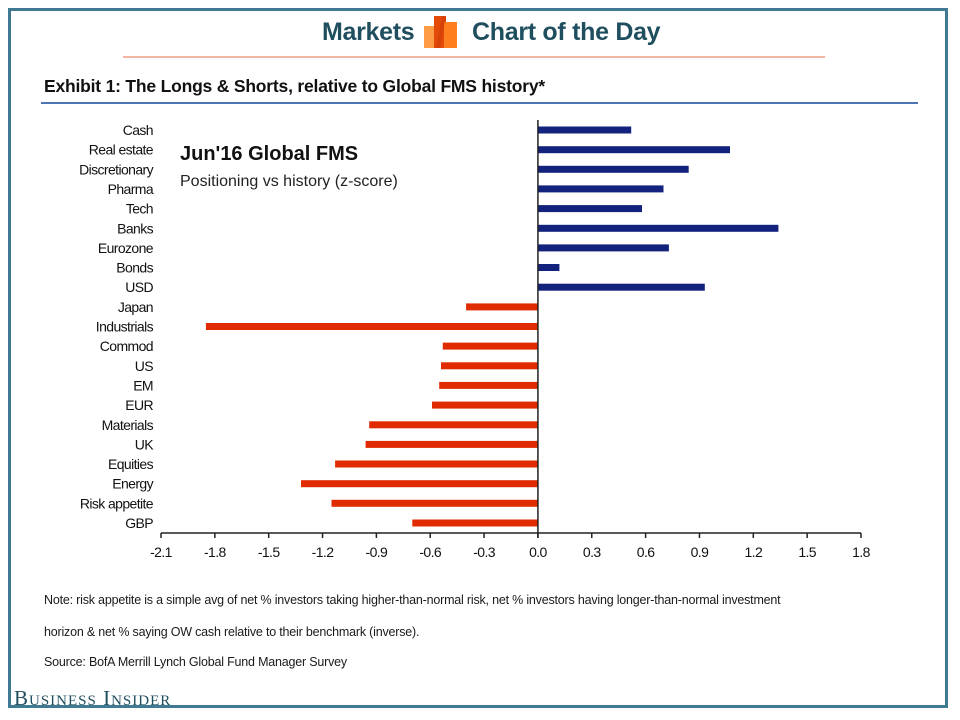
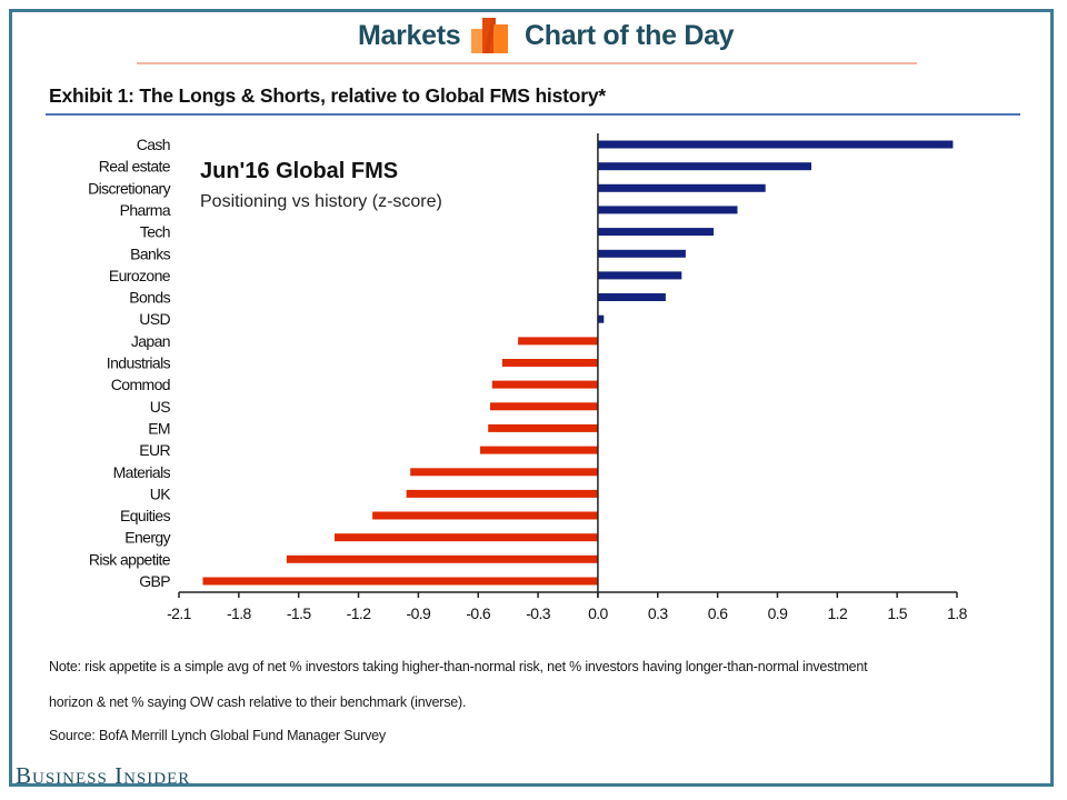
Cash: 0.52 -> 1.78
Banks: 1.34 -> 0.44
Eurozone: 0.73 -> 0.42
Bonds: 0.12 -> 0.34
USD: 0.93 -> 0.03
Industrials: -1.85 -> -0.48
Risk appetite: -1.15 -> -1.56
GBP: -0.70 -> -1.98
